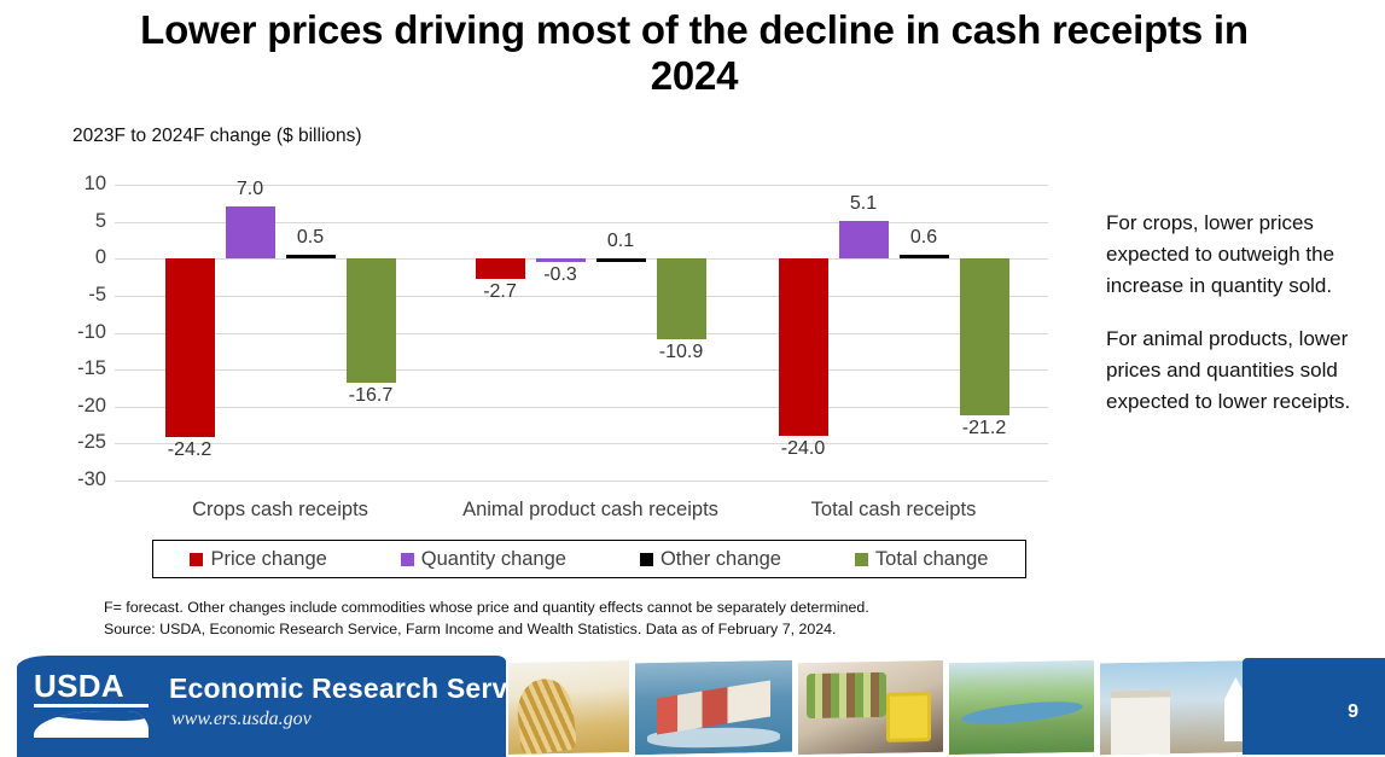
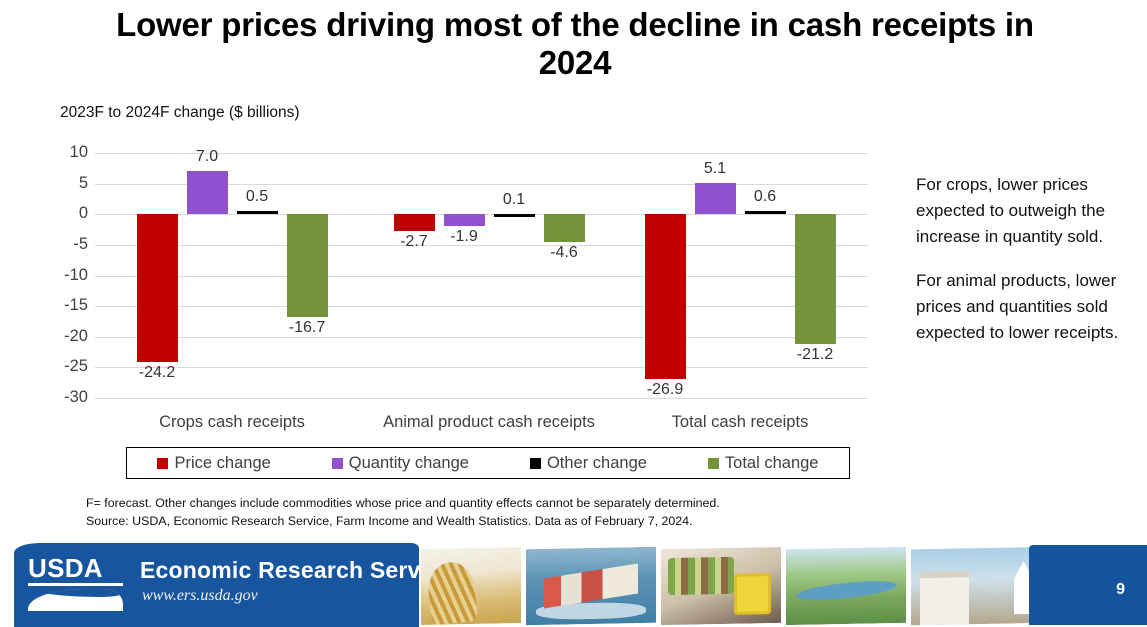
Quantity change/Animal product cash receipts: -0.3 -> -1.9
Total change/Animal product cash receipts: -10.9 -> -4.6
Price change/Total cash receipts: -24.0 -> -26.9
